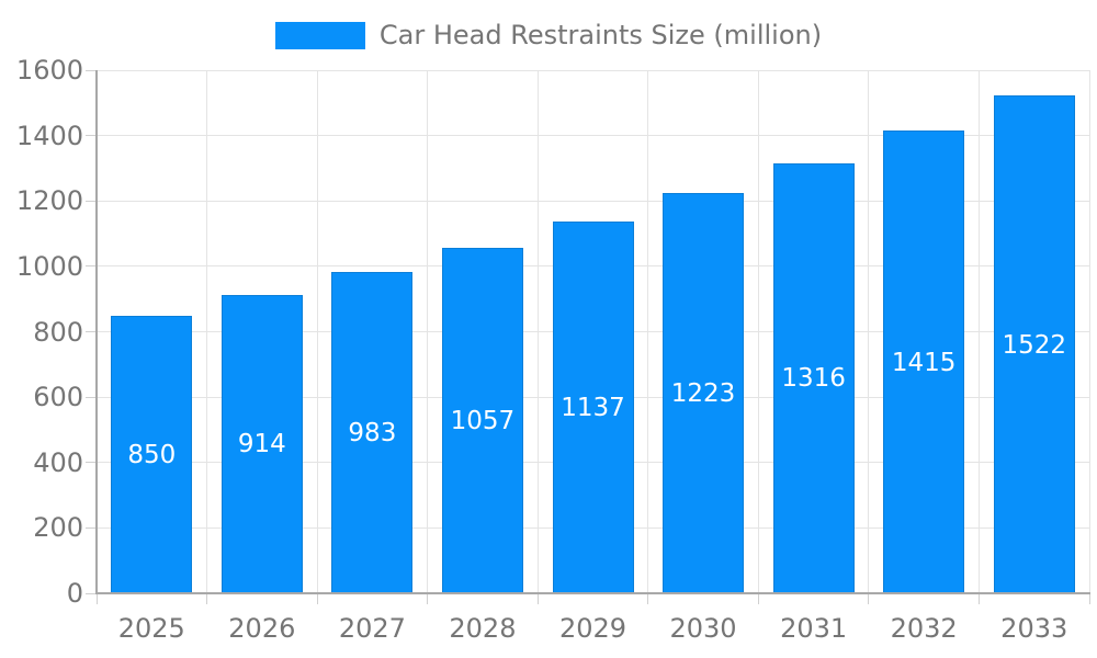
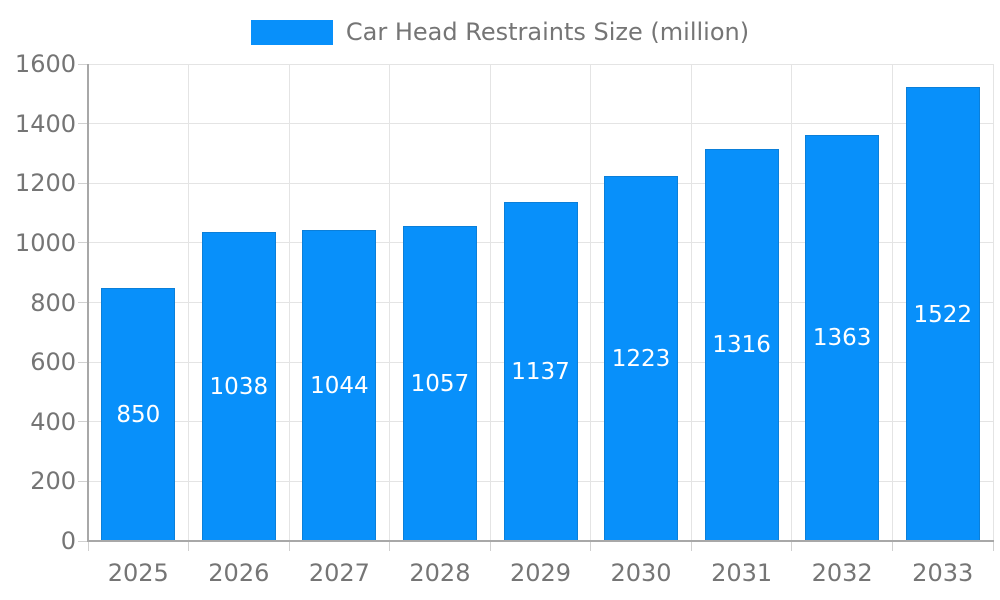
2026: 914 -> 1038
2027: 983 -> 1044
2032: 1415 -> 1363
